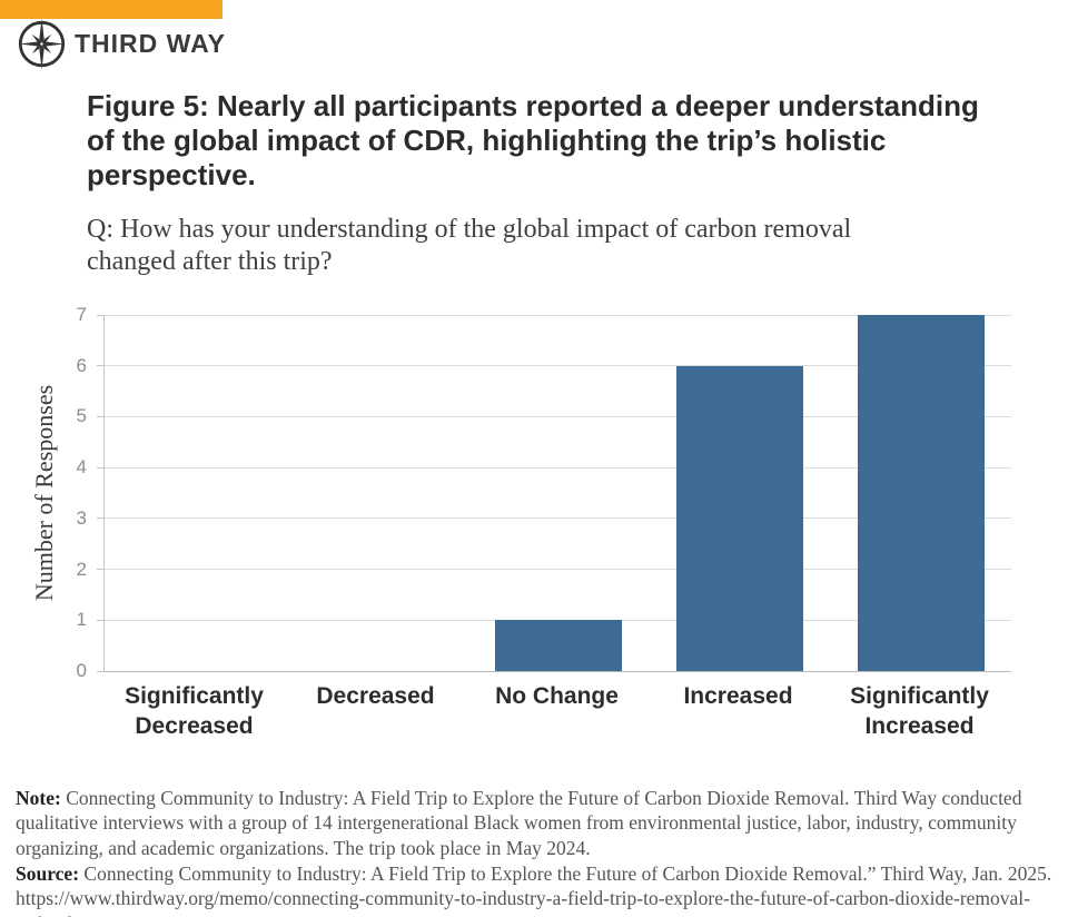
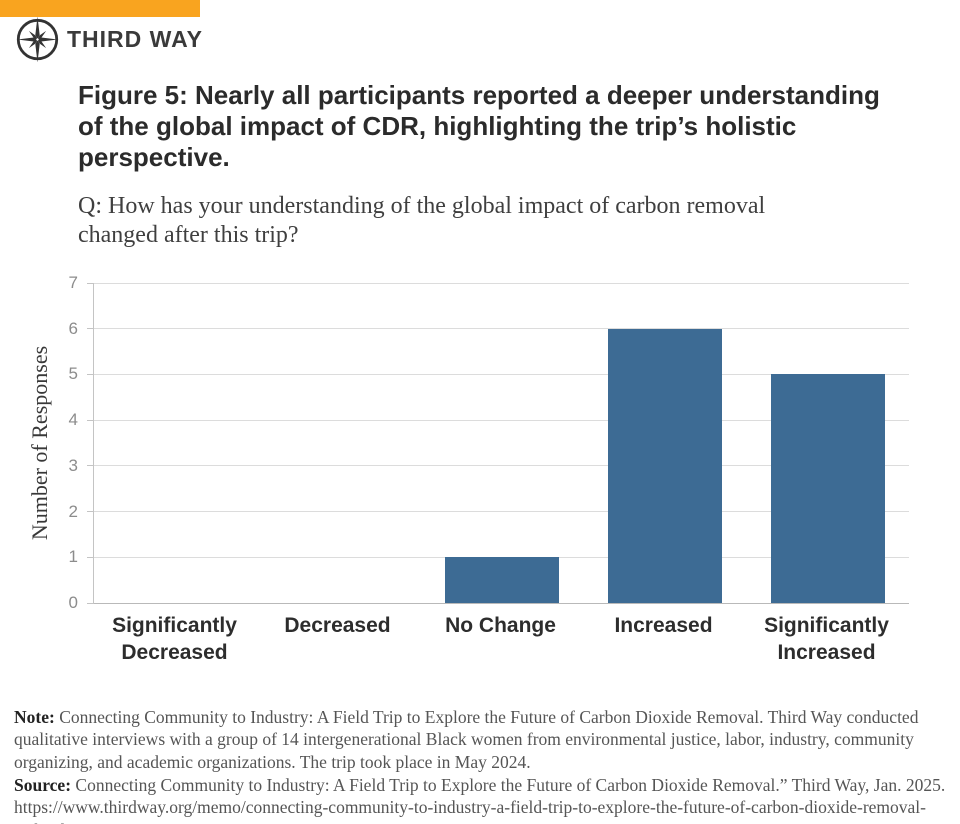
Significantly Increased: 7 -> 5
